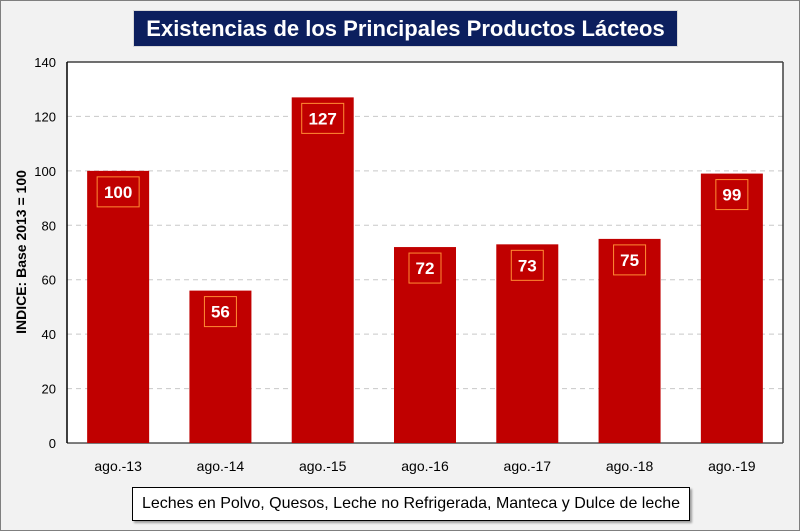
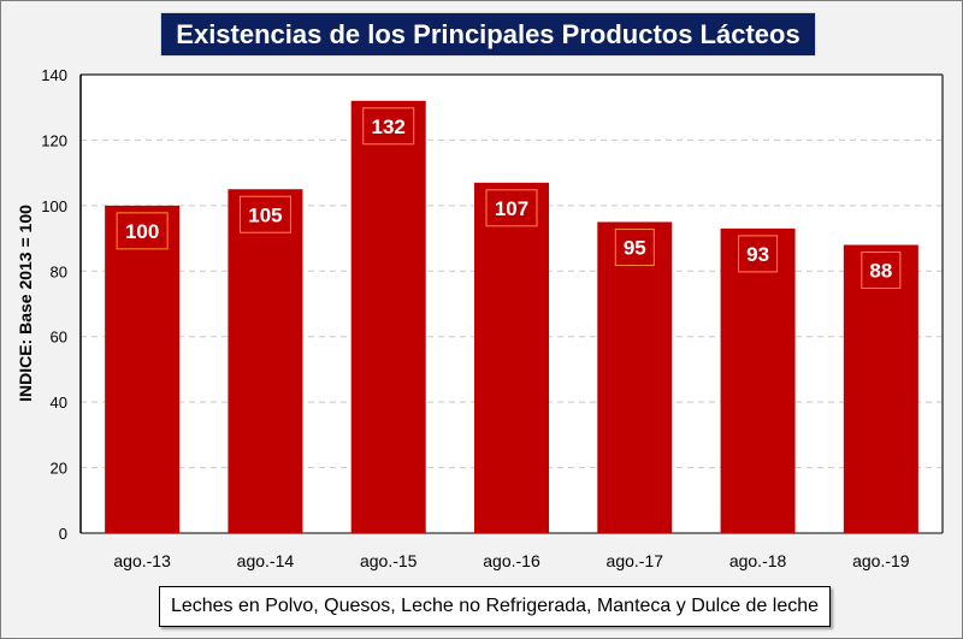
ago.-14: 56 -> 105
ago.-15: 127 -> 132
ago.-16: 72 -> 107
ago.-17: 73 -> 95
ago.-18: 75 -> 93
ago.-19: 99 -> 88
